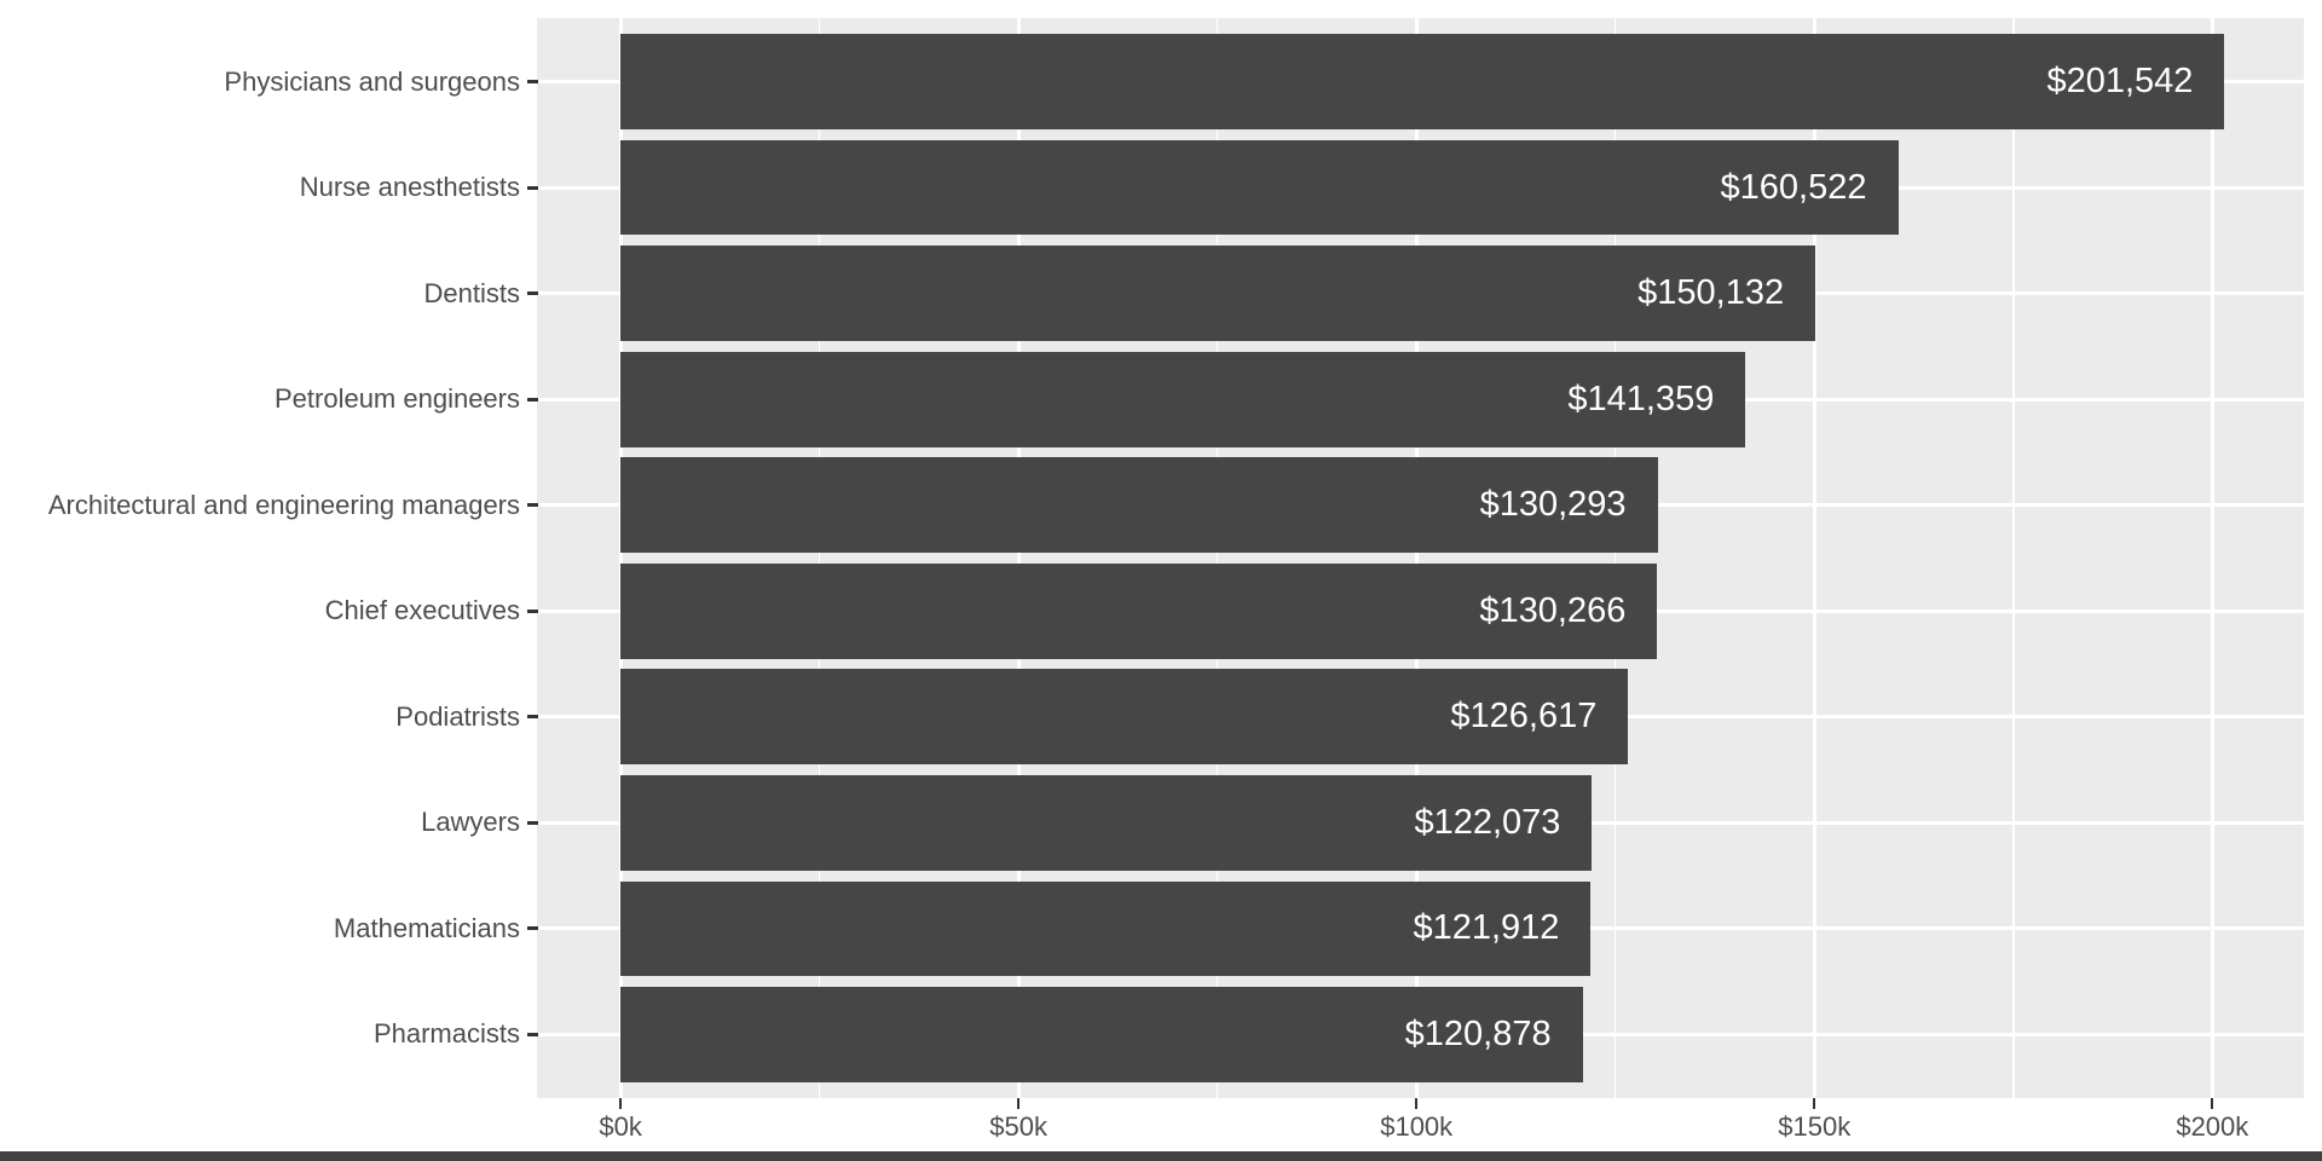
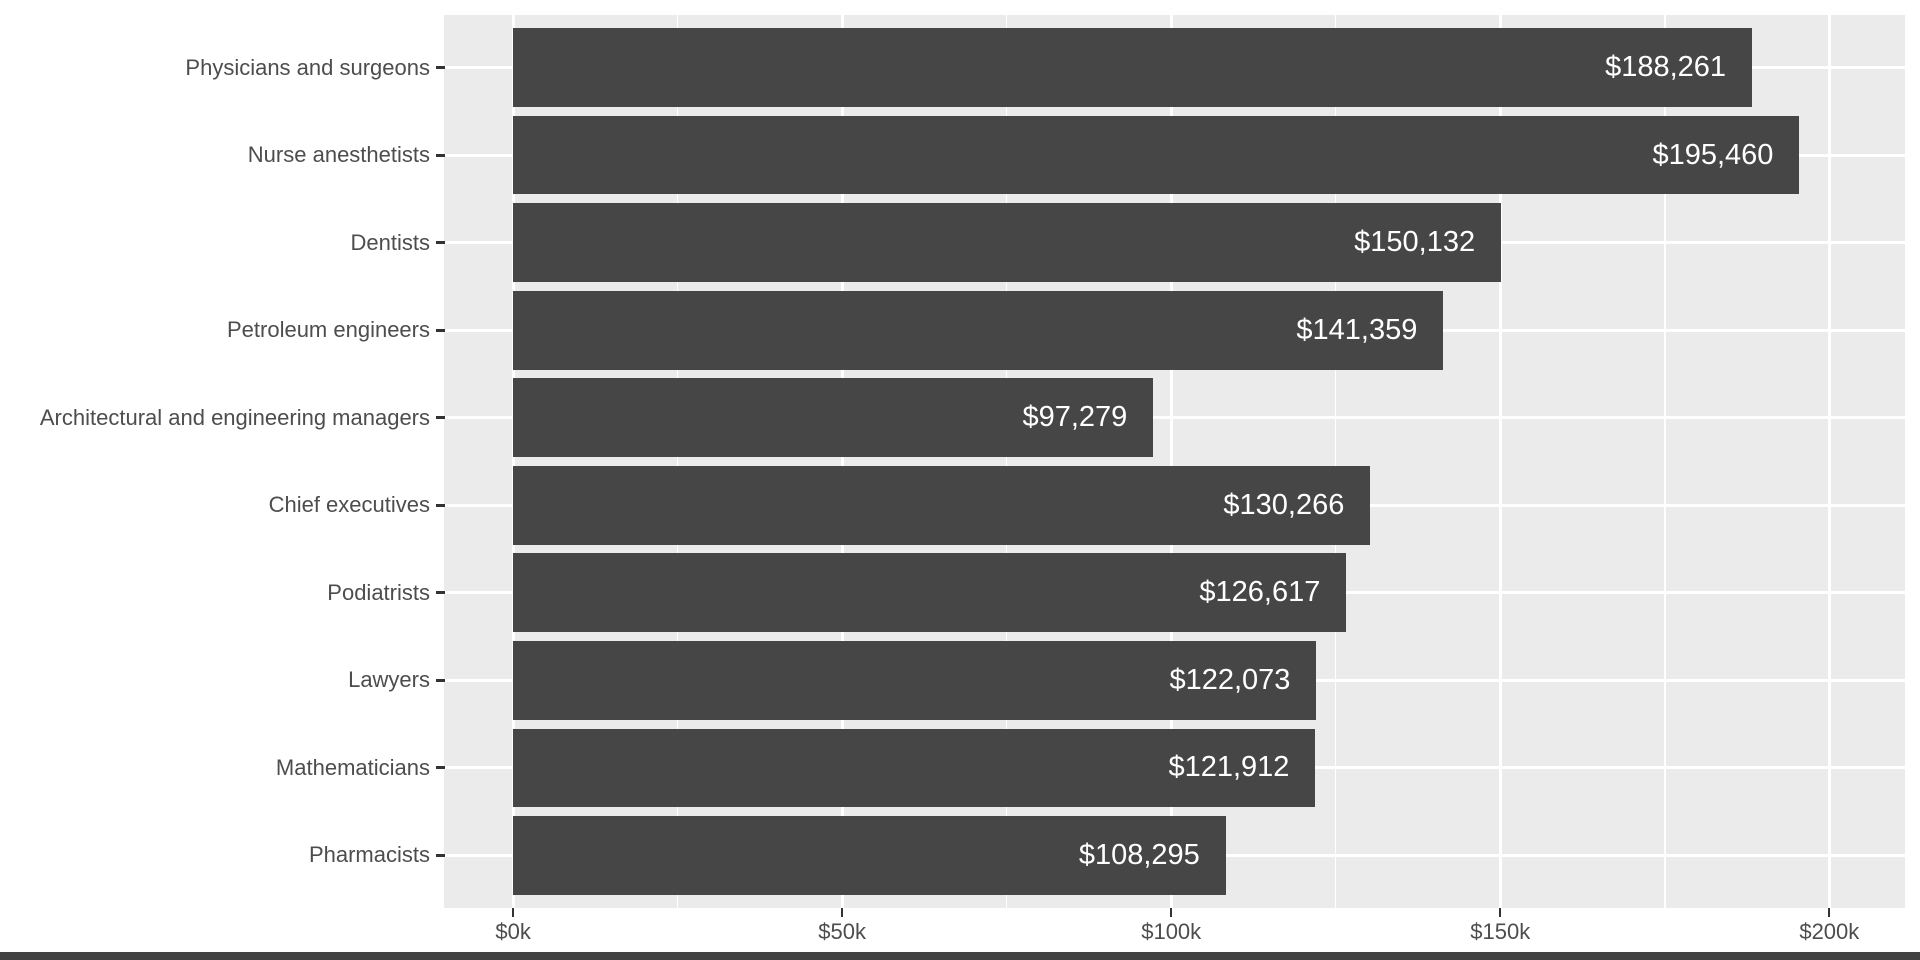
Physicians and surgeons: $201,542 -> $188,261
Nurse anesthetists: $160,522 -> $195,460
Architectural and engineering managers: $130,293 -> $97,279
Pharmacists: $120,878 -> $108,295
